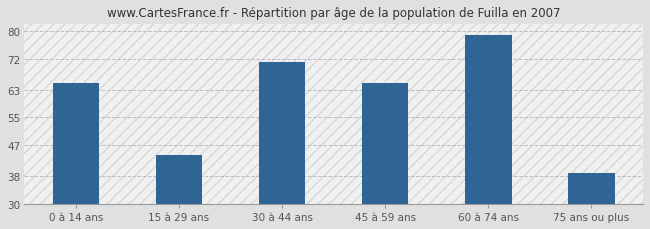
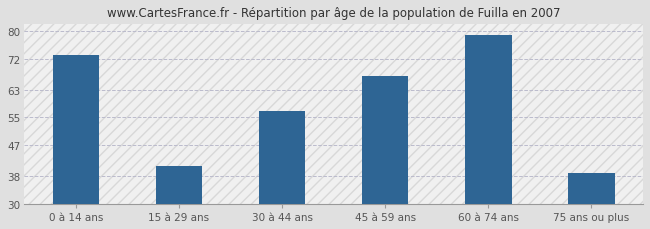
0 à 14 ans: 65 -> 73
15 à 29 ans: 44 -> 41
30 à 44 ans: 71 -> 57
45 à 59 ans: 65 -> 67
